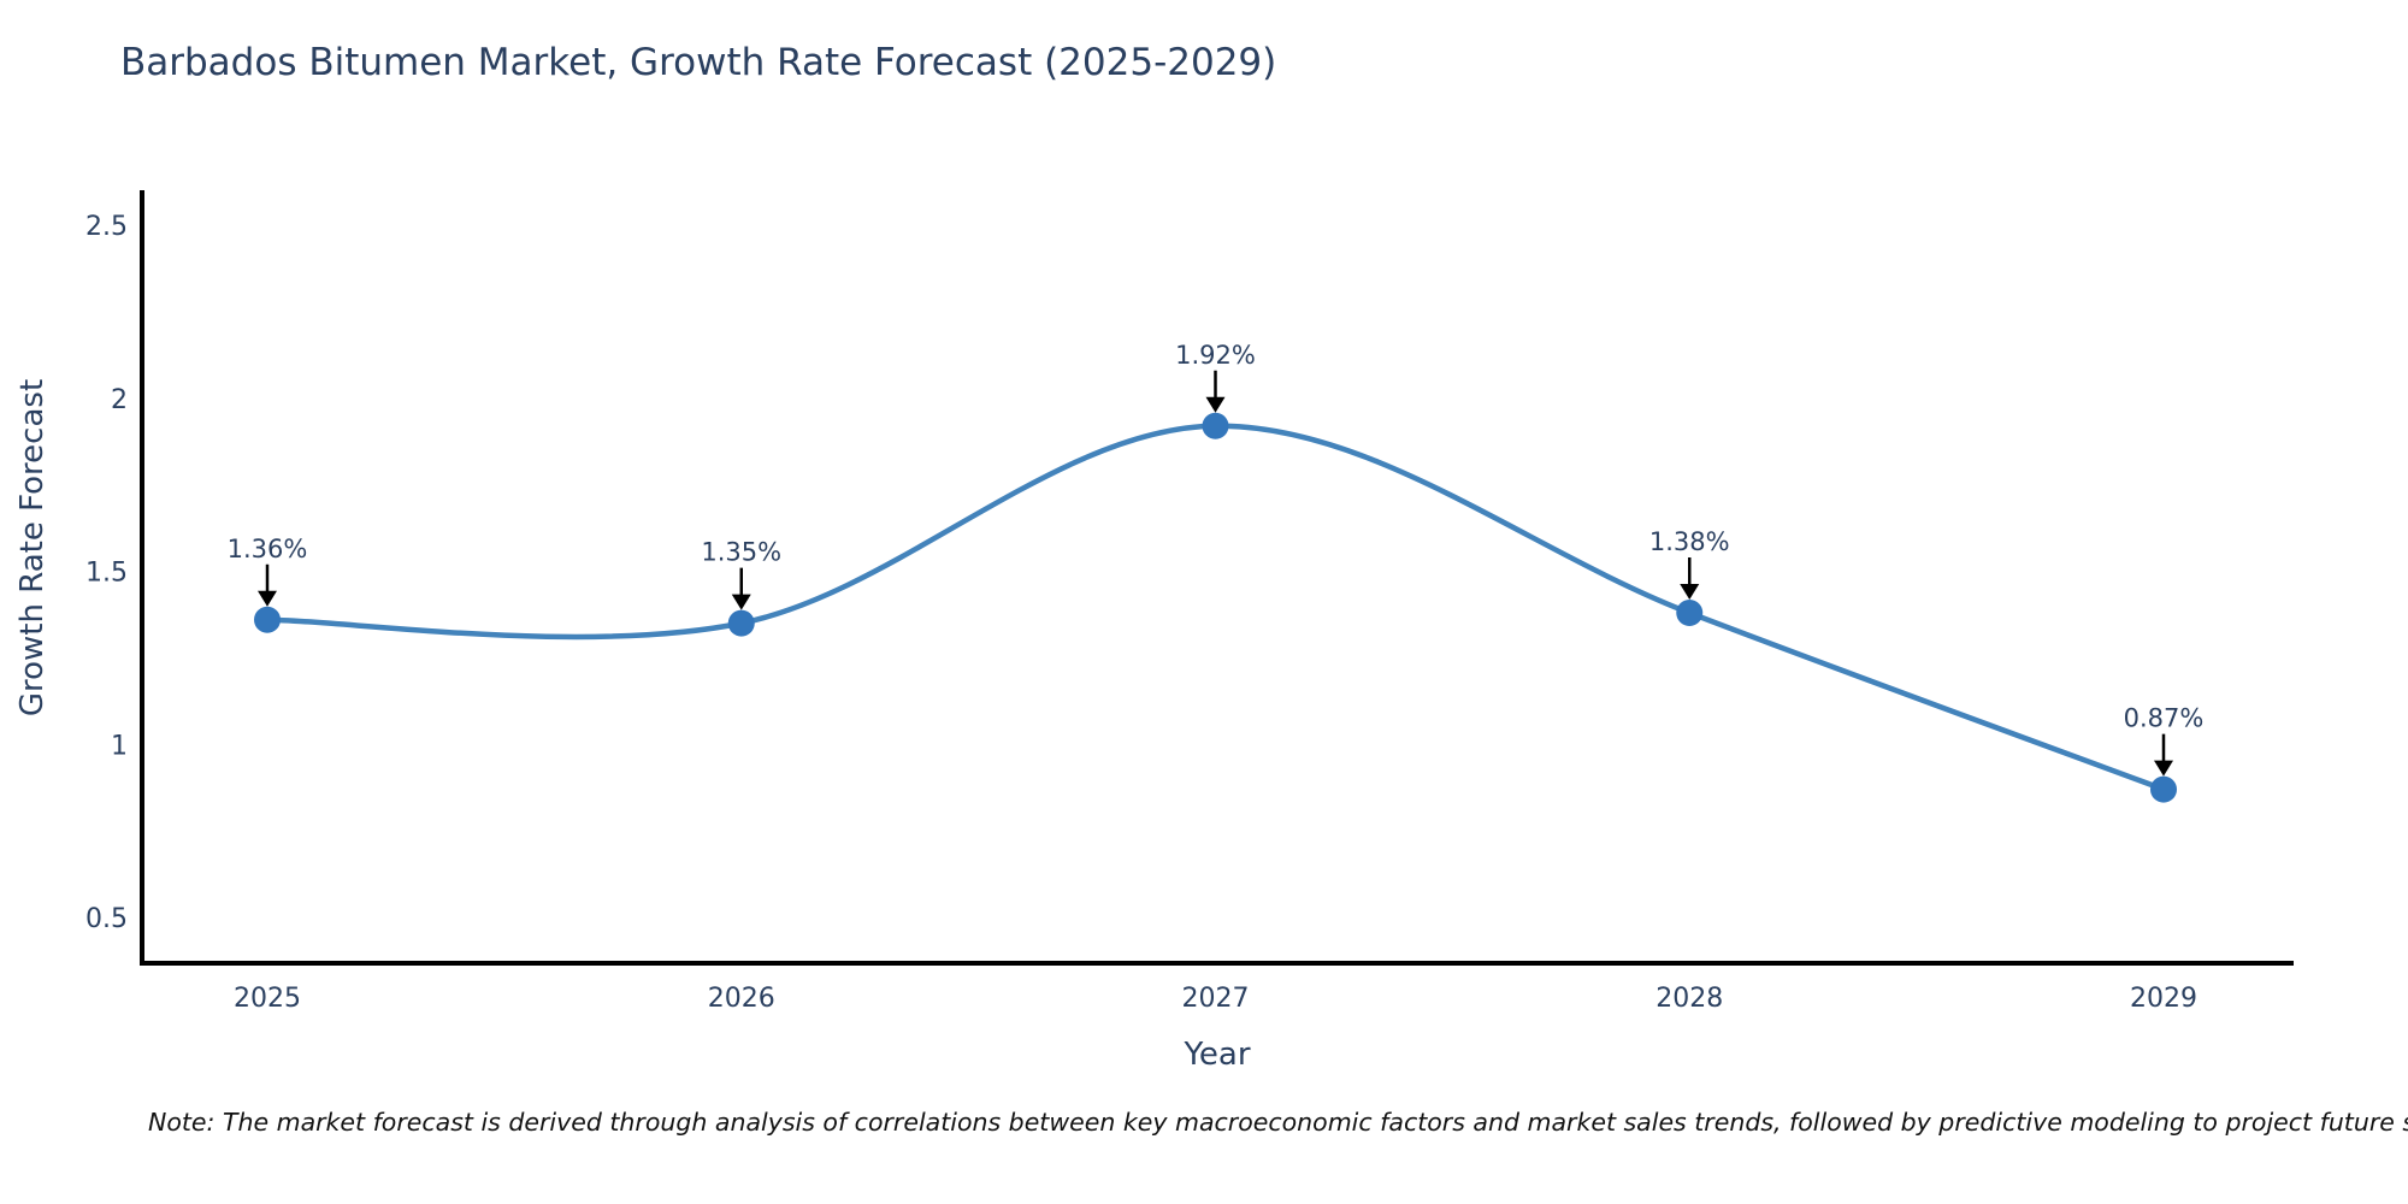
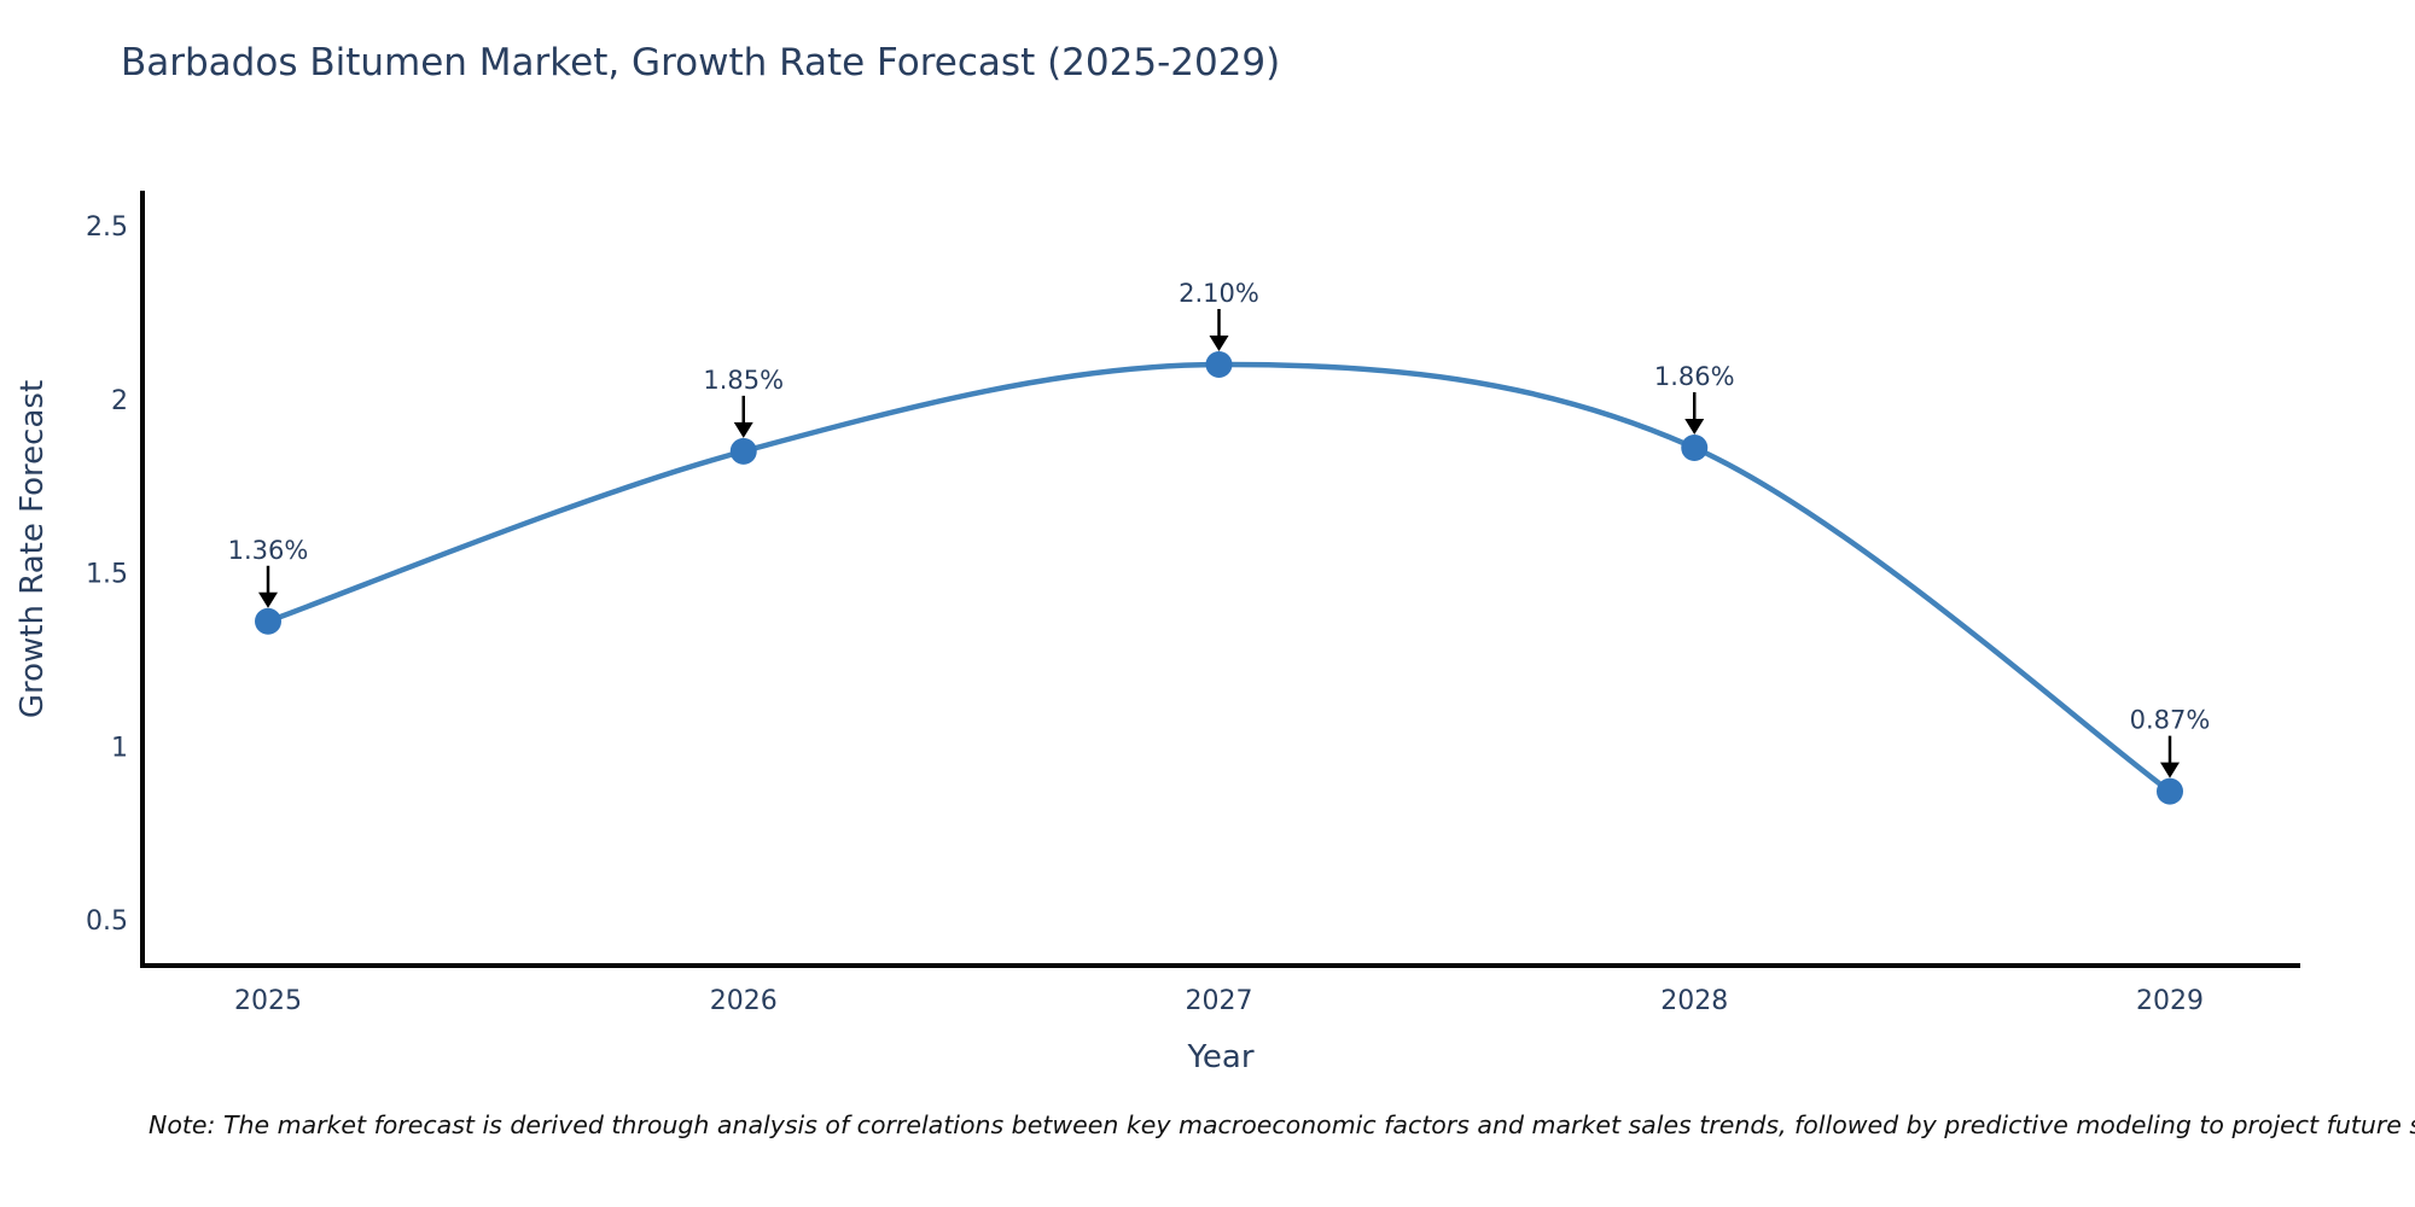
2026: 1.35% -> 1.85%
2027: 1.92% -> 2.10%
2028: 1.38% -> 1.86%
